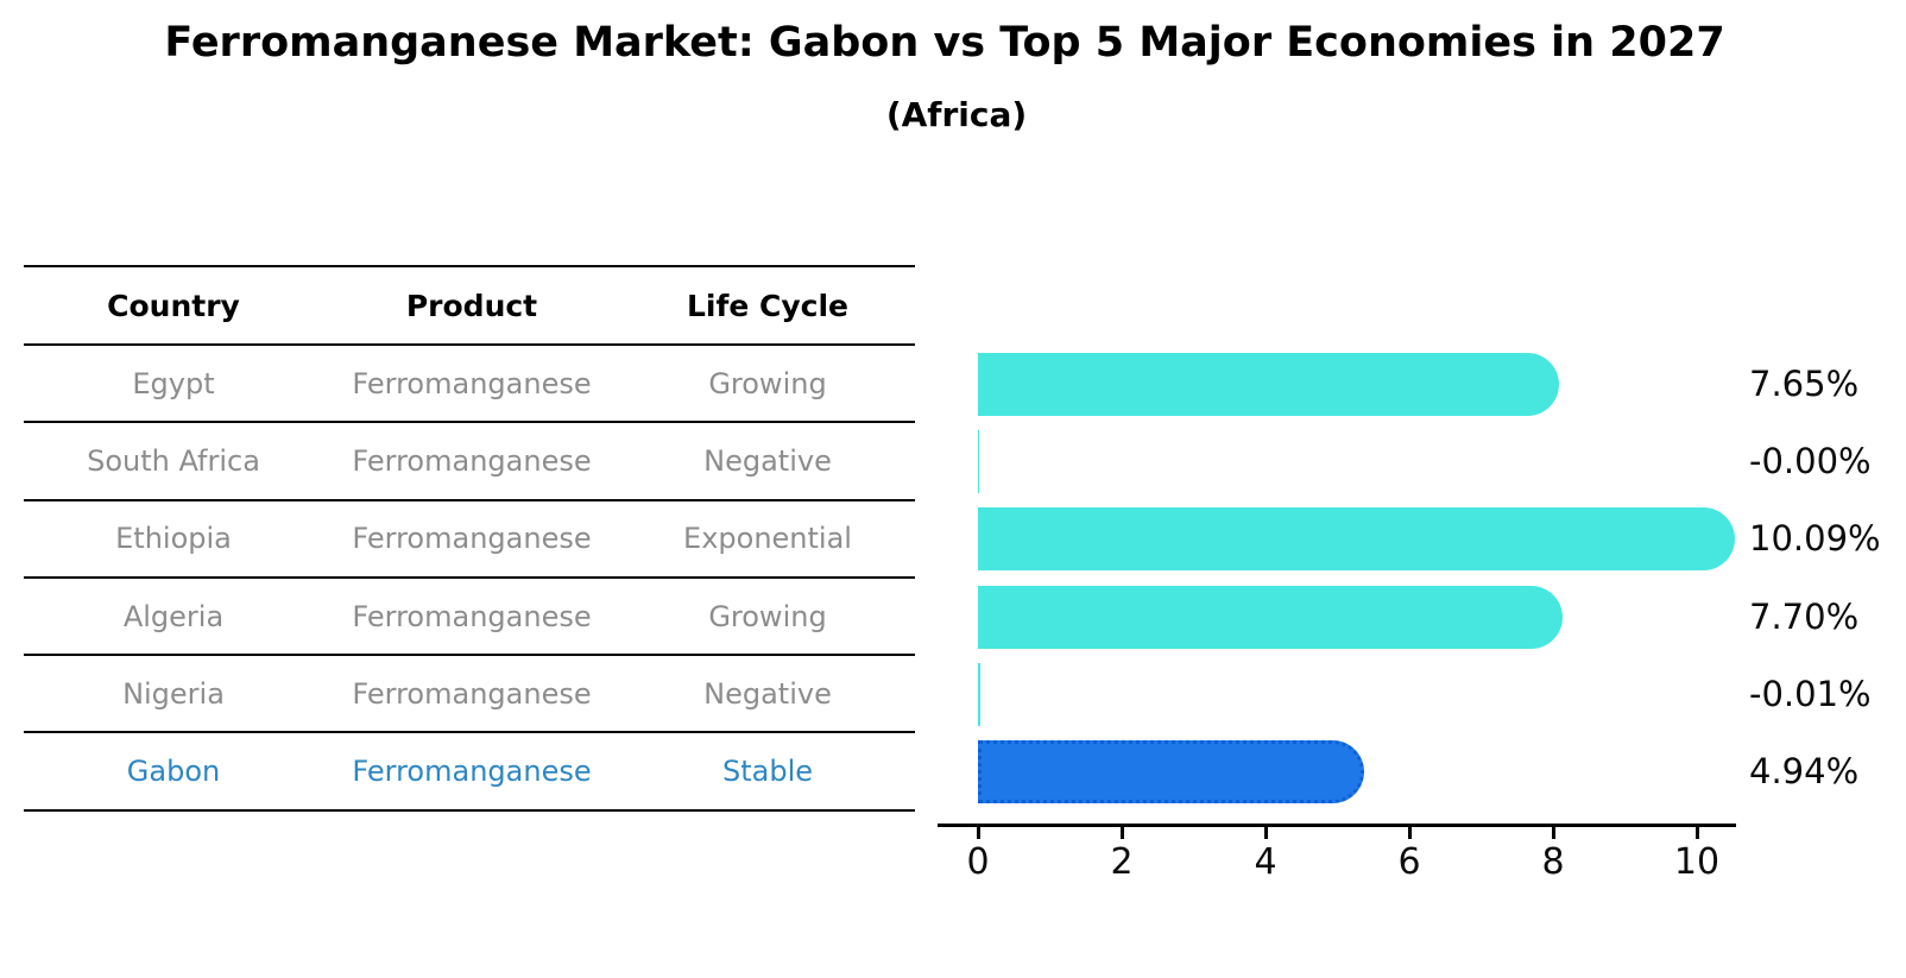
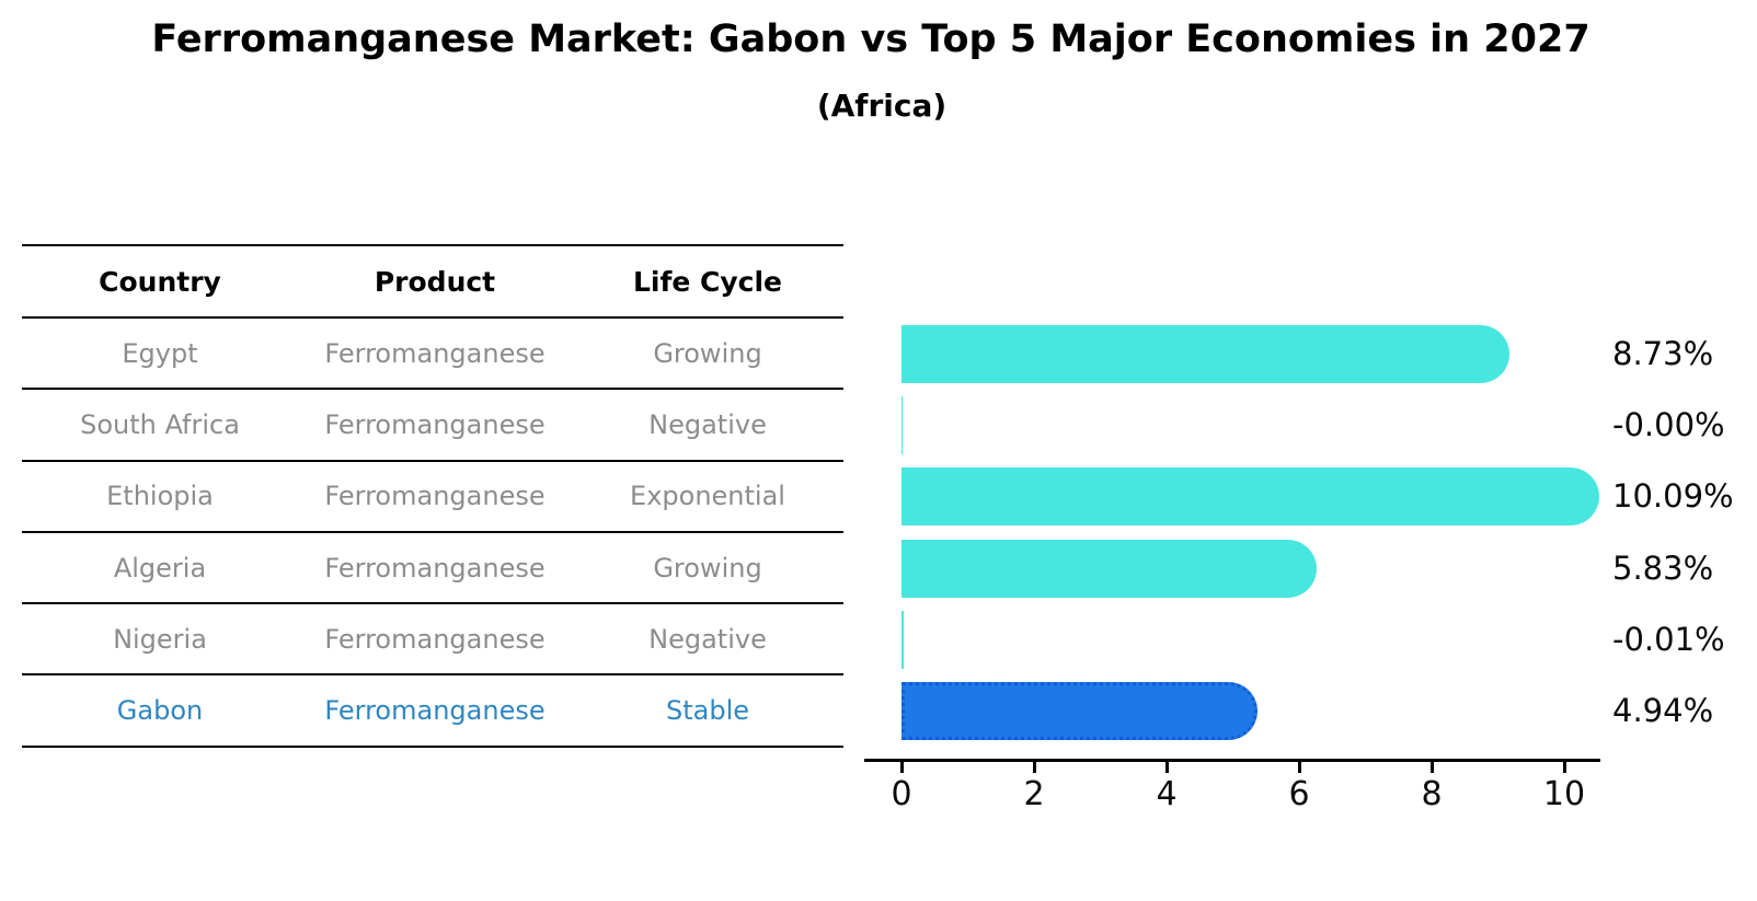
Egypt: 7.65% -> 8.73%
Algeria: 7.70% -> 5.83%
